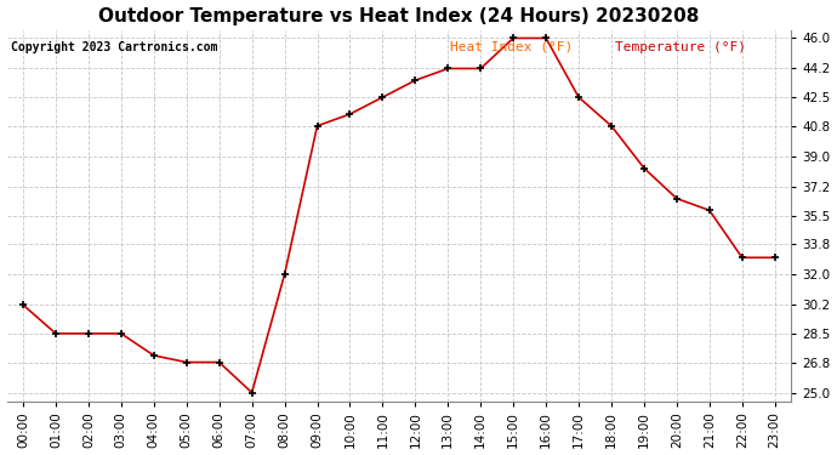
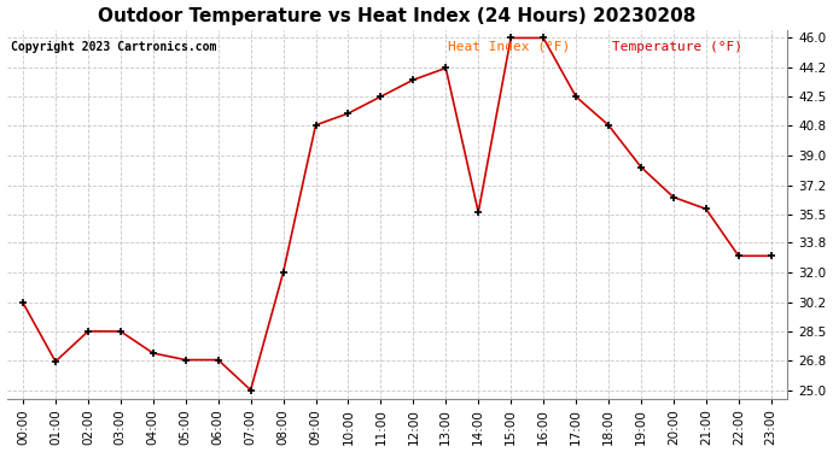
01:00: 28.5 -> 26.7
14:00: 44.2 -> 35.6
